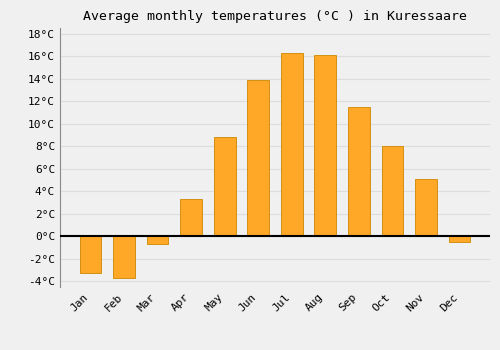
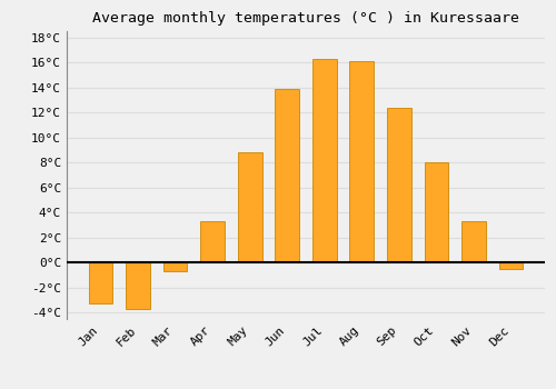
Sep: 11.5°C -> 12.4°C
Nov: 5.1°C -> 3.3°C
